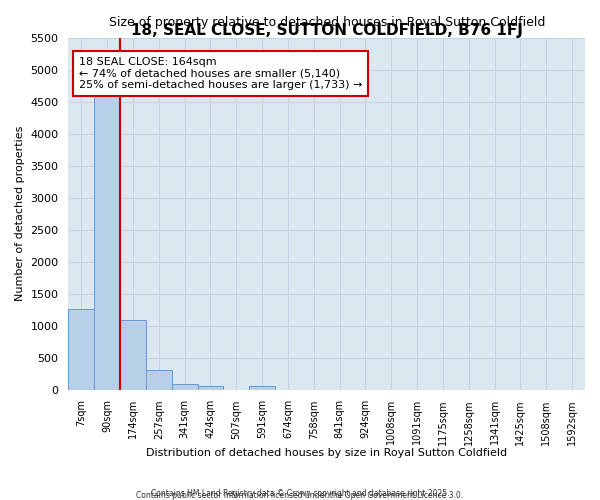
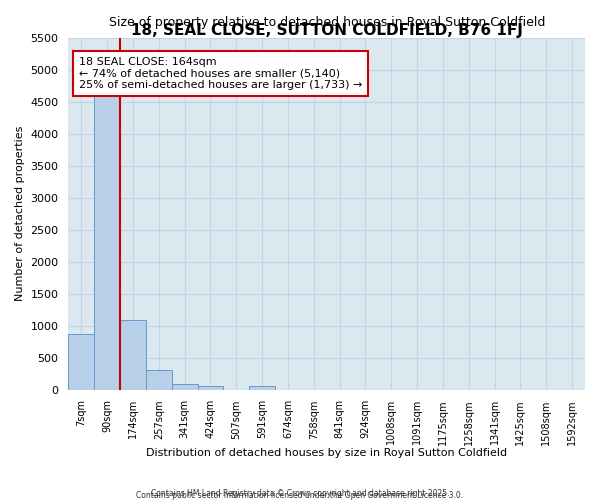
7sqm: 1260 -> 870
